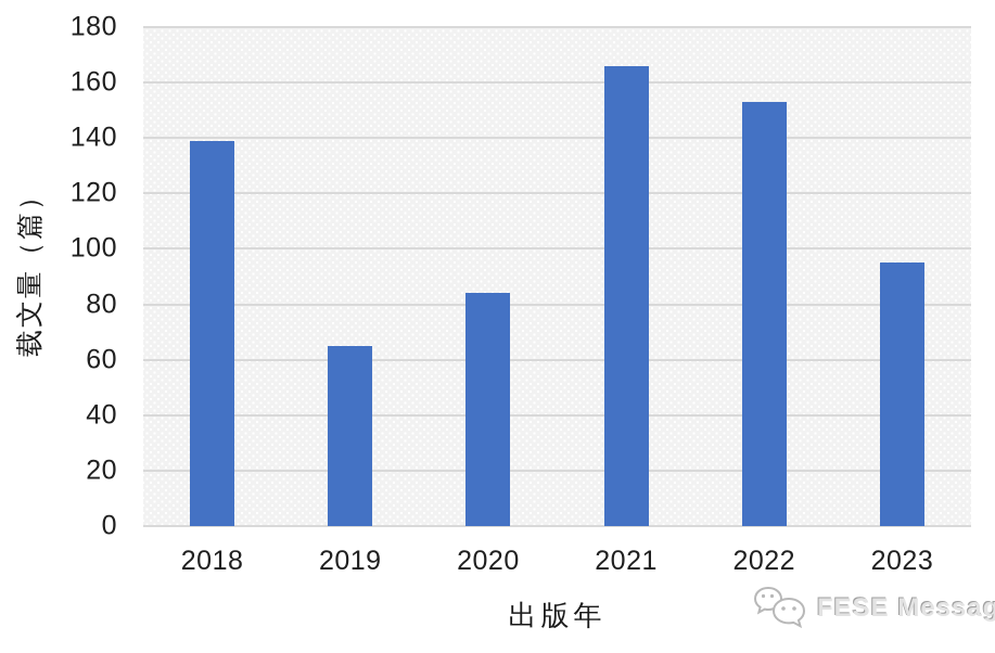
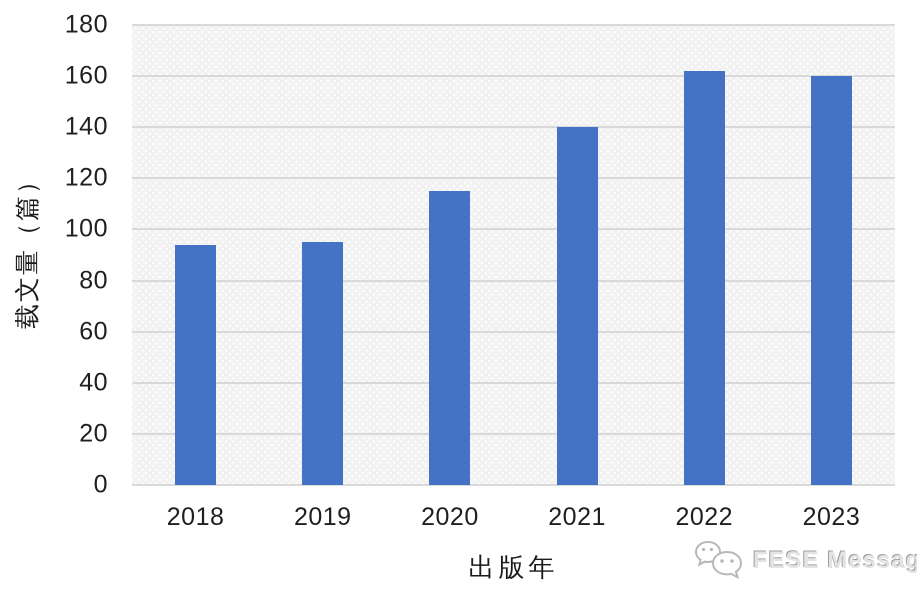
2018: 139 -> 94
2019: 65 -> 95
2020: 84 -> 115
2021: 166 -> 140
2022: 153 -> 162
2023: 95 -> 160
